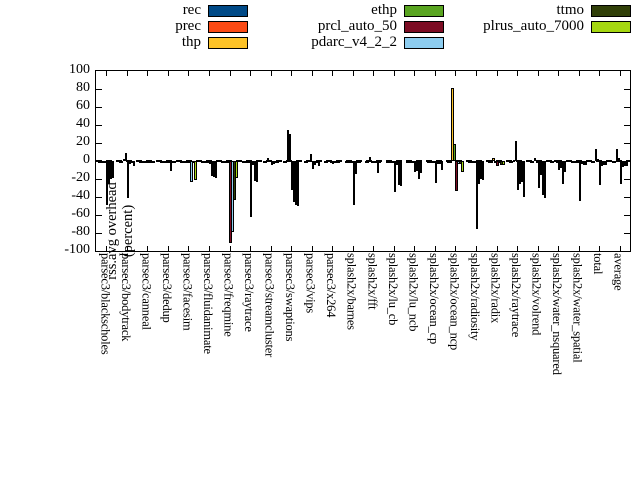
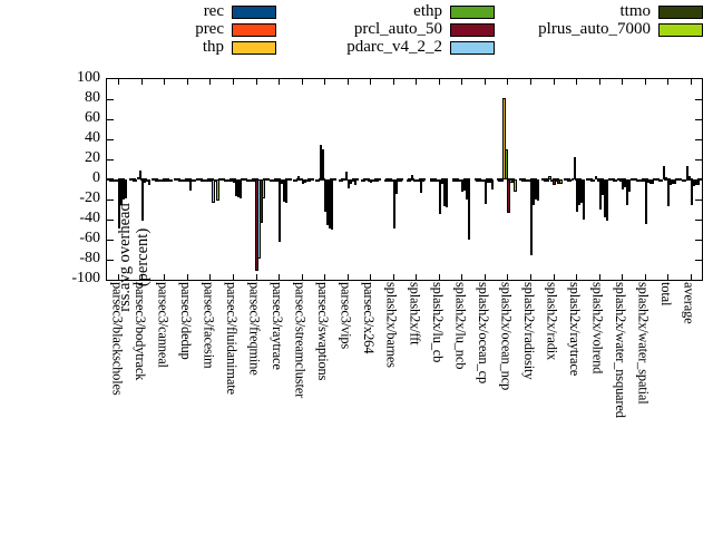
plrus_auto_7000/splash2x/lu_ncb: -10 -> -60
ethp/splash2x/ocean_ncp: 20 -> 30
